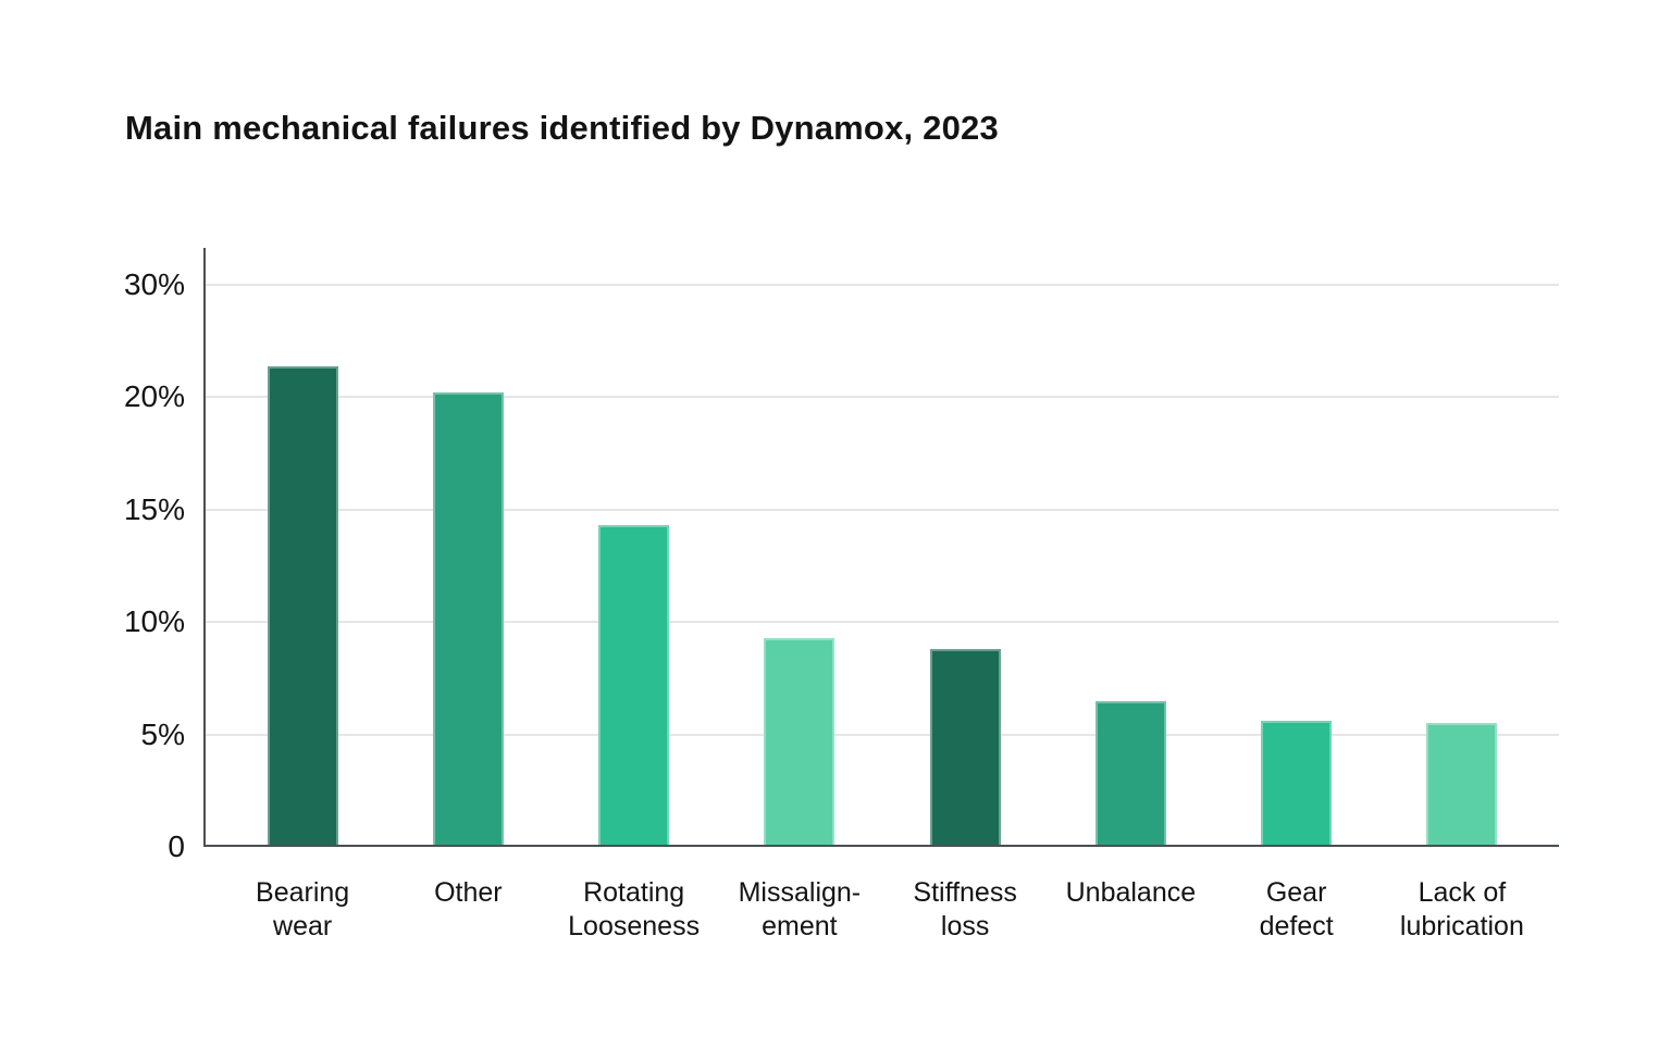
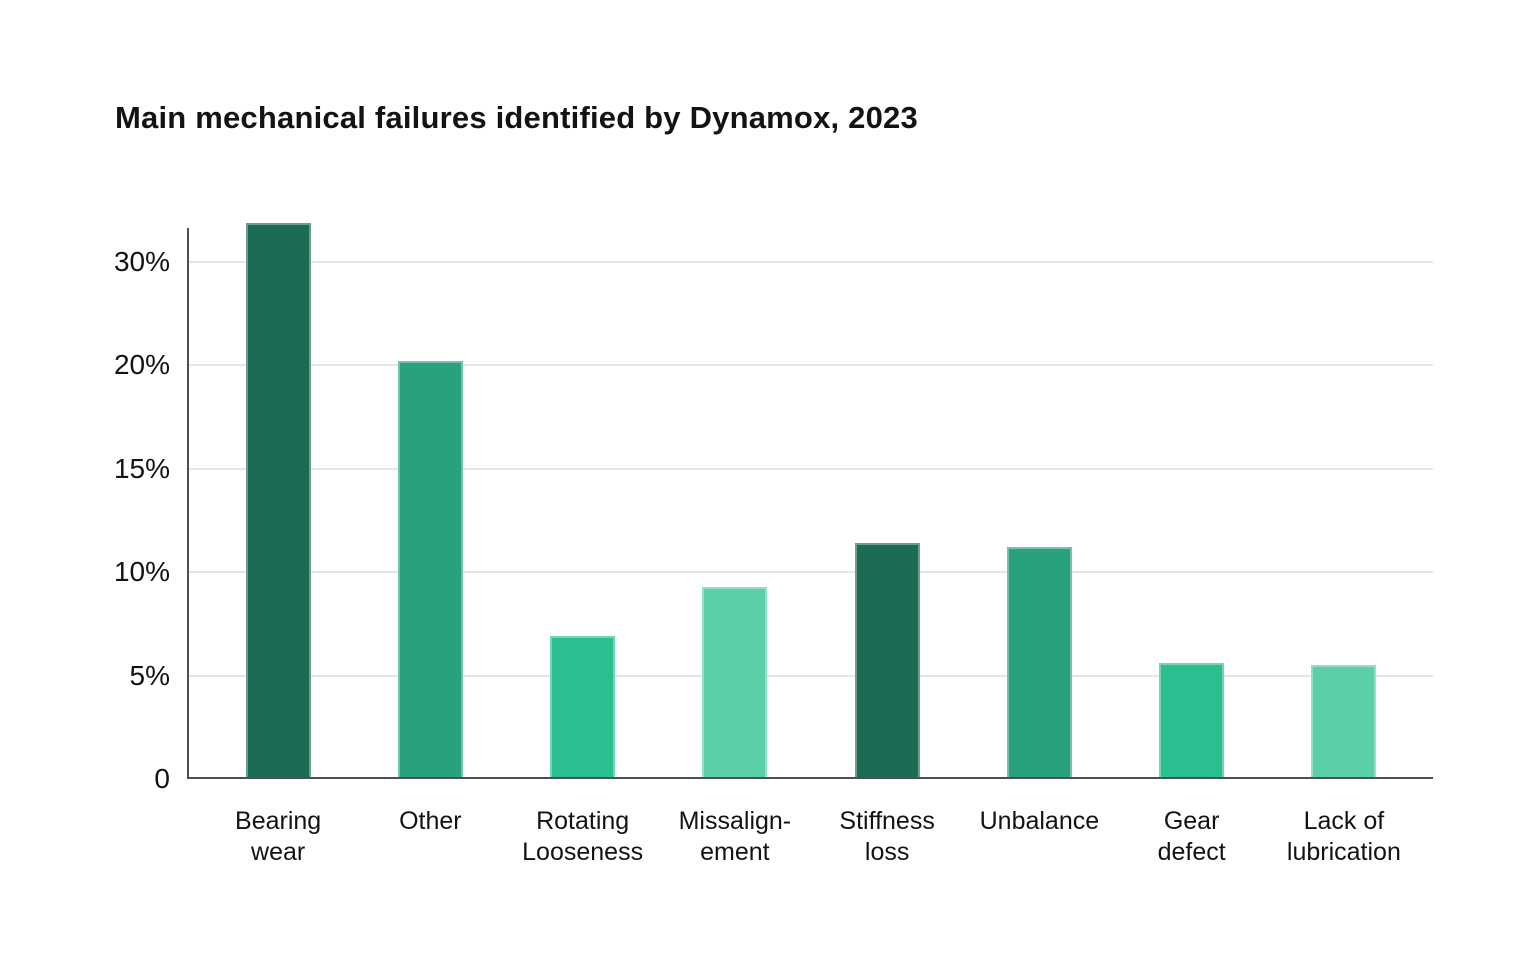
Bearing wear: 21.3% -> 26.8%
Rotating Looseness: 14.2% -> 6.8%
Stiffness loss: 8.7% -> 11.3%
Unbalance: 6.4% -> 11.1%
